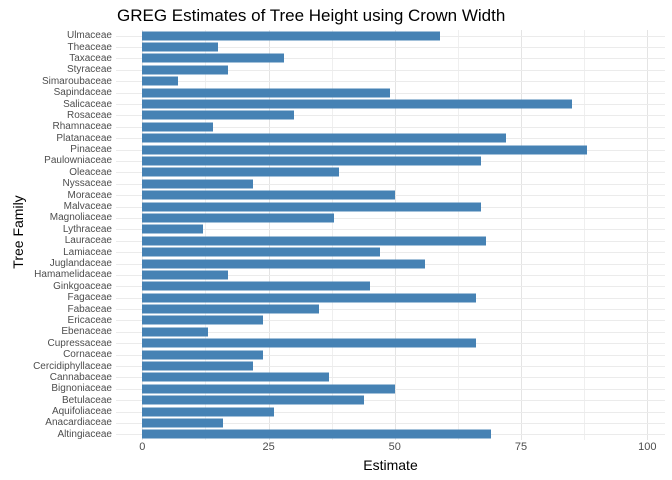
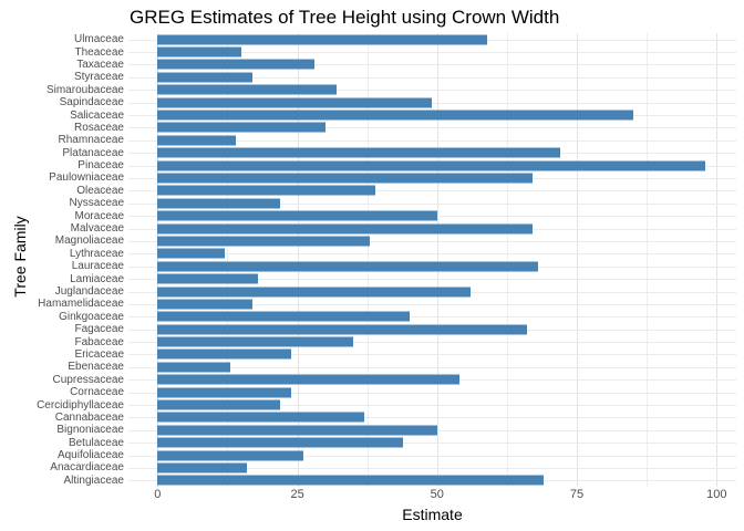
Simaroubaceae: 7 -> 32
Pinaceae: 88 -> 98
Lamiaceae: 47 -> 18
Cupressaceae: 66 -> 54
